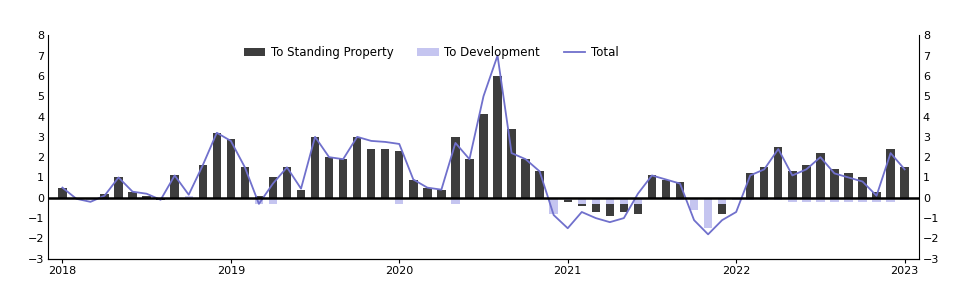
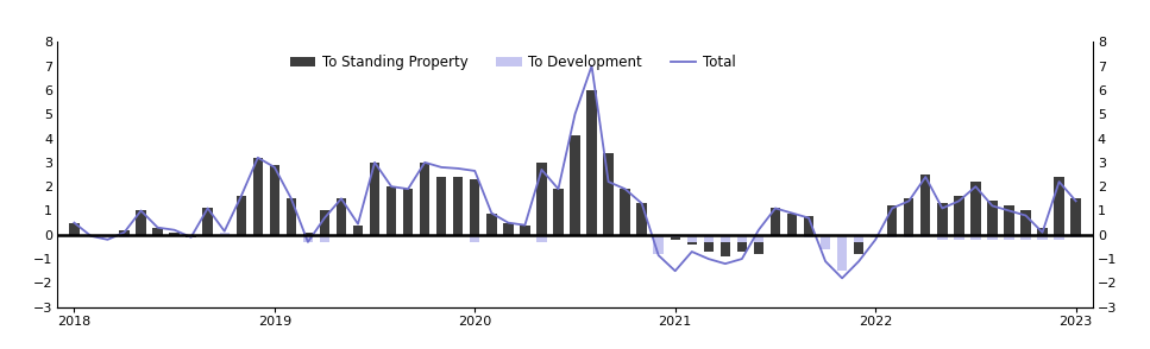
Total/2022: -0.70 -> -0.20
